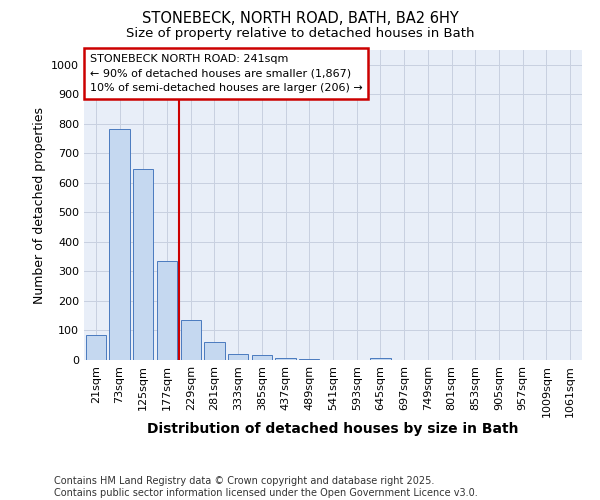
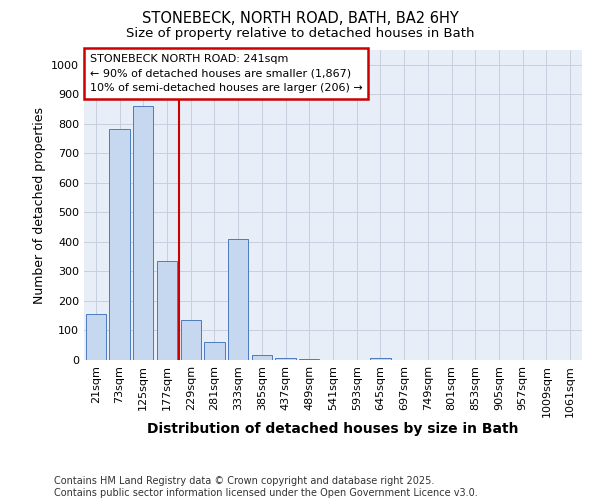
21sqm: 83 -> 155
125sqm: 648 -> 860
333sqm: 22 -> 410
